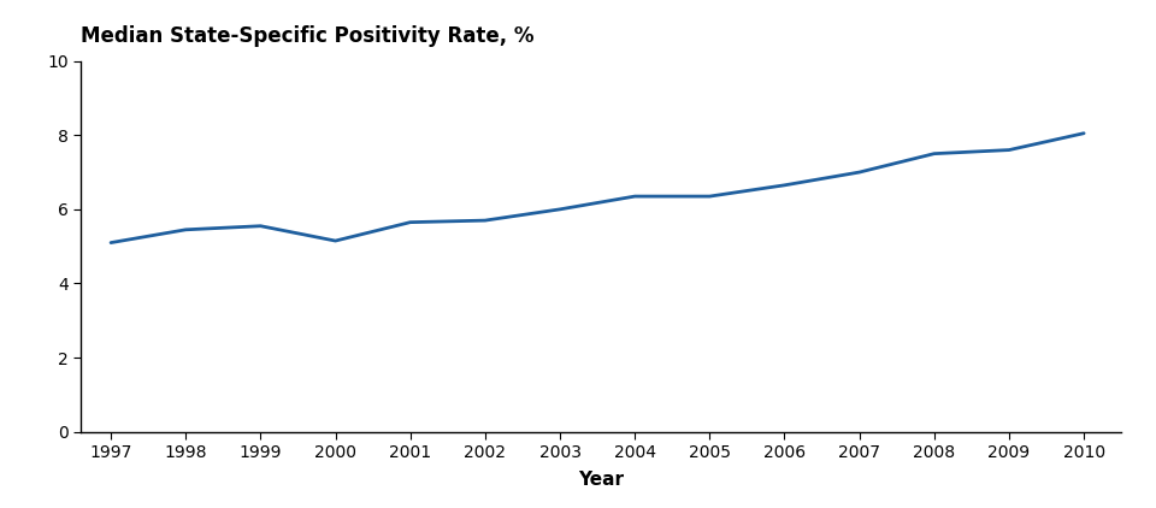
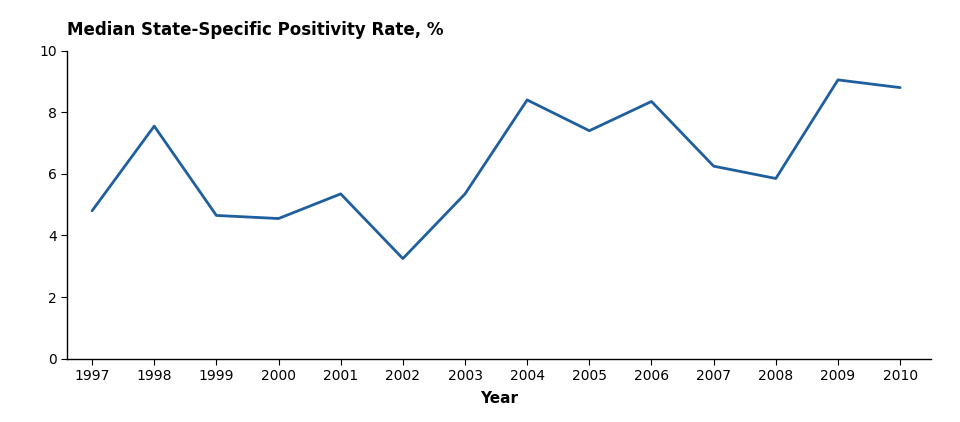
1997: 5.10 -> 4.80
1998: 5.45 -> 7.55
1999: 5.55 -> 4.65
2000: 5.15 -> 4.55
2001: 5.65 -> 5.35
2002: 5.70 -> 3.25
2003: 6.00 -> 5.35
2004: 6.35 -> 8.40
2005: 6.35 -> 7.40
2006: 6.65 -> 8.35
2007: 7.00 -> 6.25
2008: 7.50 -> 5.85
2009: 7.60 -> 9.05
2010: 8.05 -> 8.80
